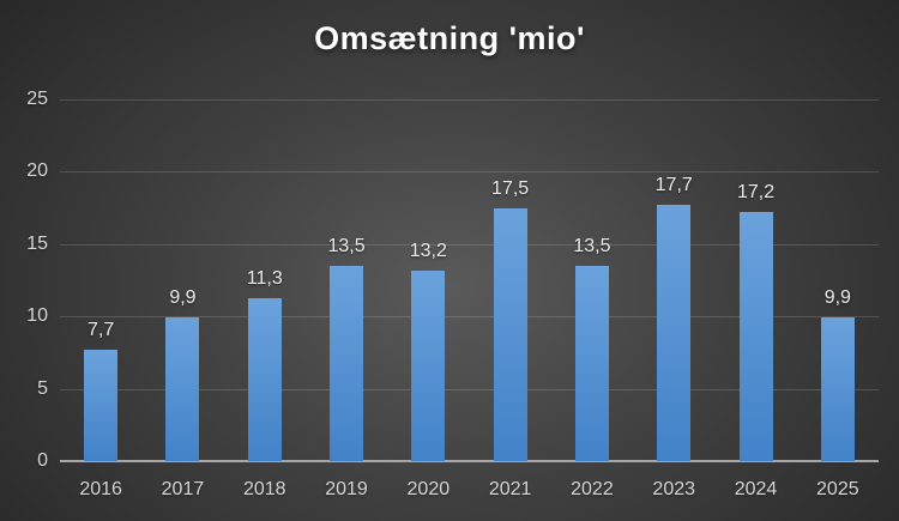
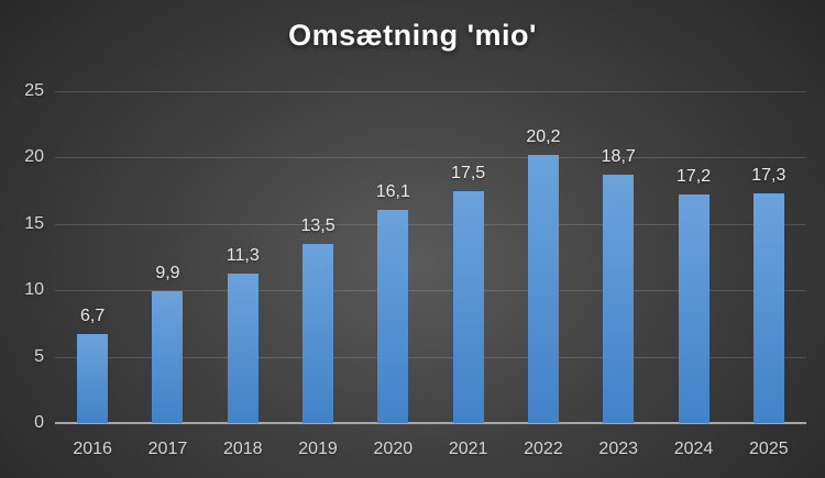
2016: 7,7 -> 6,7
2020: 13,2 -> 16,1
2022: 13,5 -> 20,2
2023: 17,7 -> 18,7
2025: 9,9 -> 17,3
